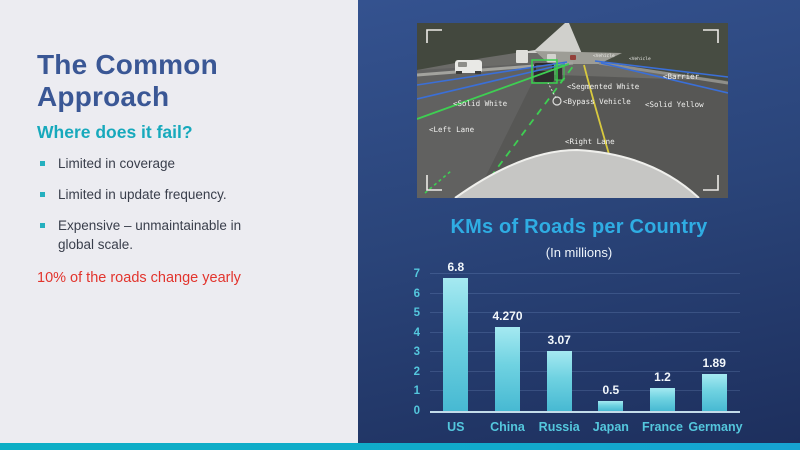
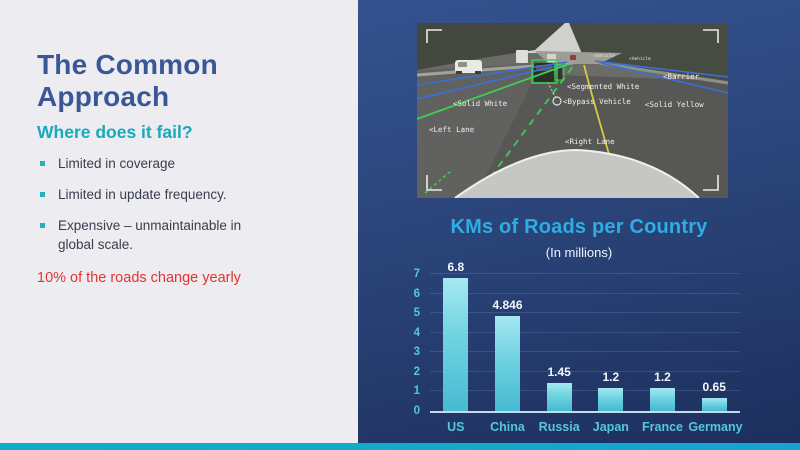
China: 4.270 -> 4.846
Russia: 3.07 -> 1.45
Japan: 0.5 -> 1.2
Germany: 1.89 -> 0.65
